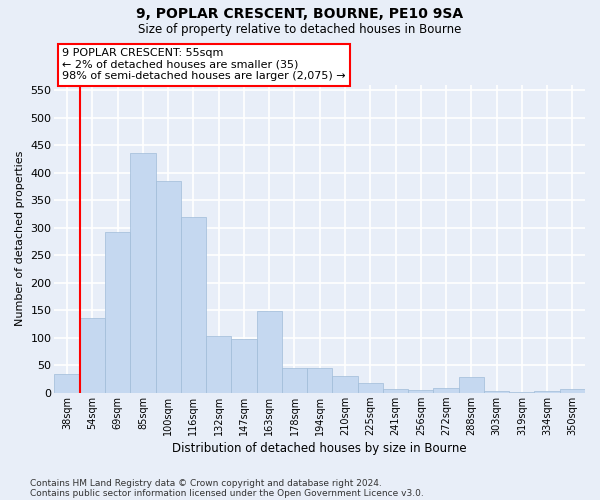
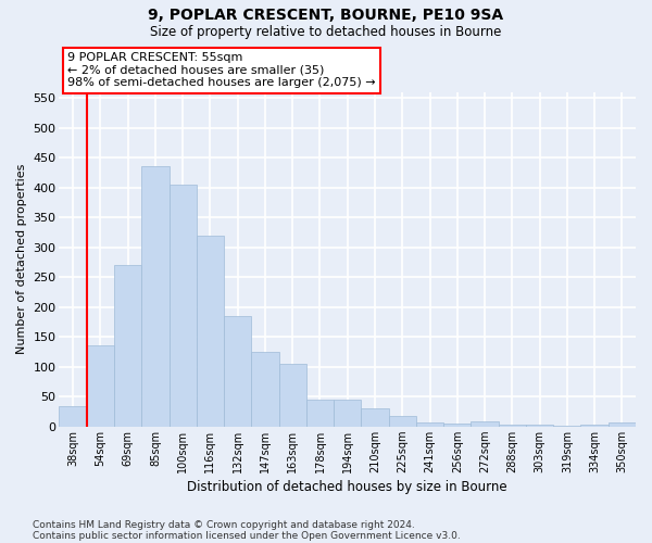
69sqm: 292 -> 270
100sqm: 384 -> 405
132sqm: 104 -> 185
147sqm: 98 -> 125
163sqm: 148 -> 105
288sqm: 28 -> 4
